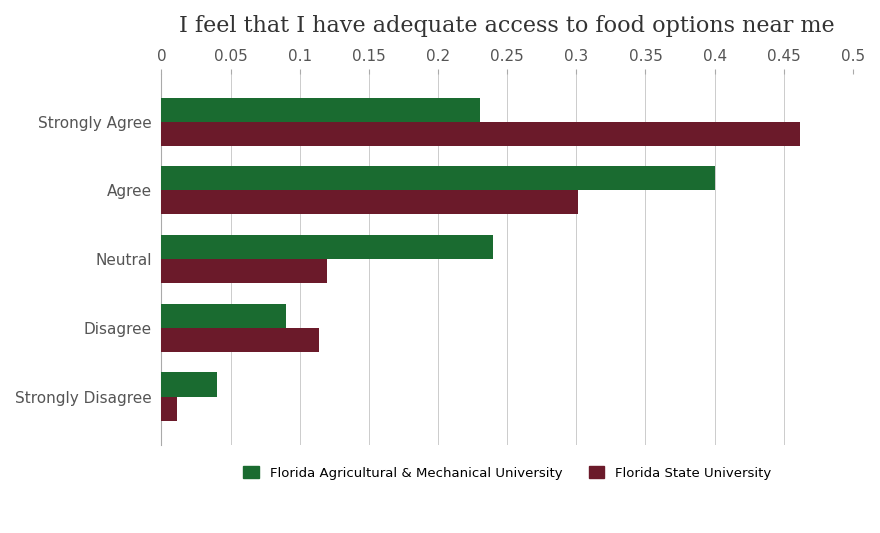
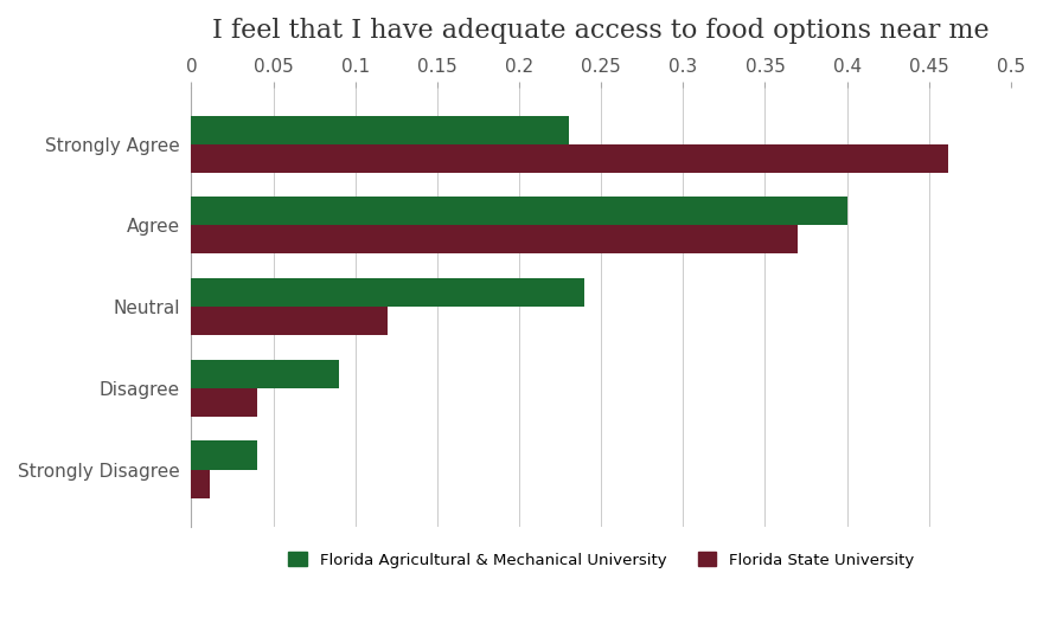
Florida State University/Agree: 0.301 -> 0.370
Florida State University/Disagree: 0.114 -> 0.040
